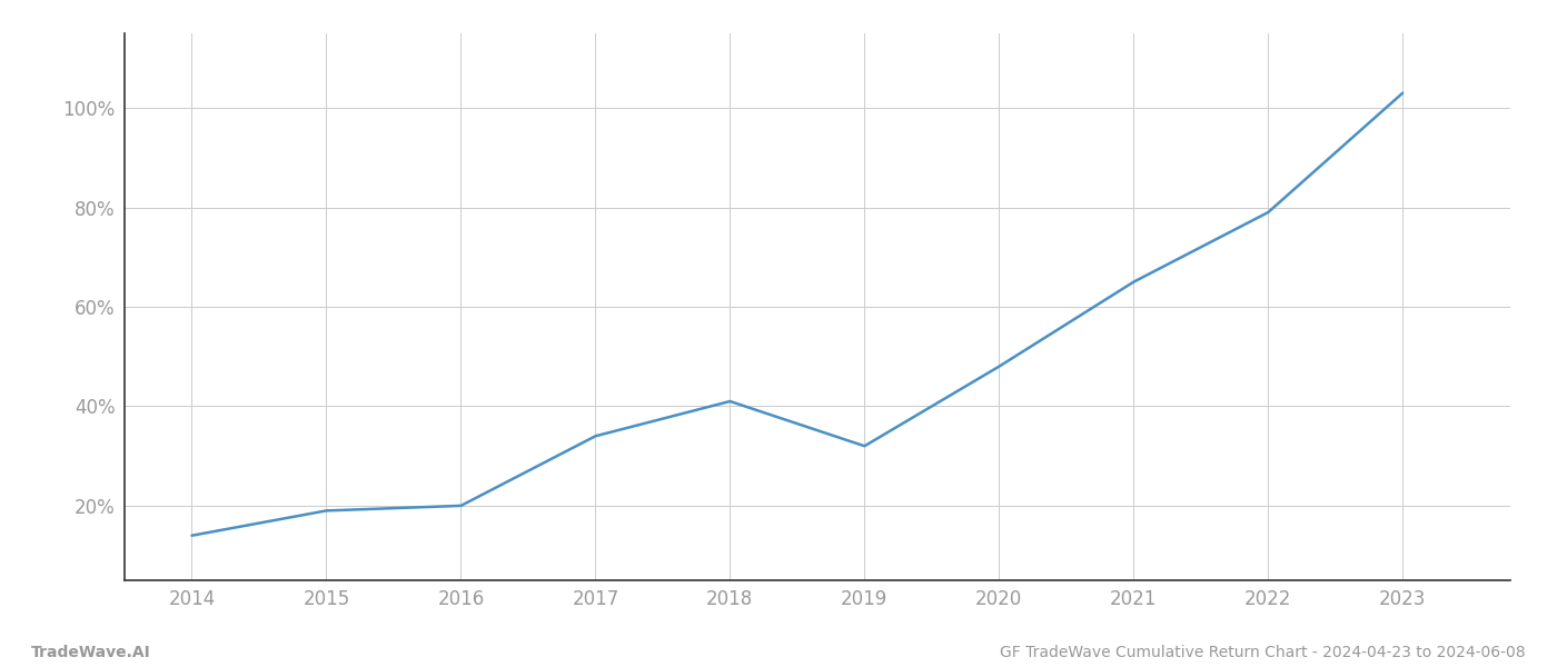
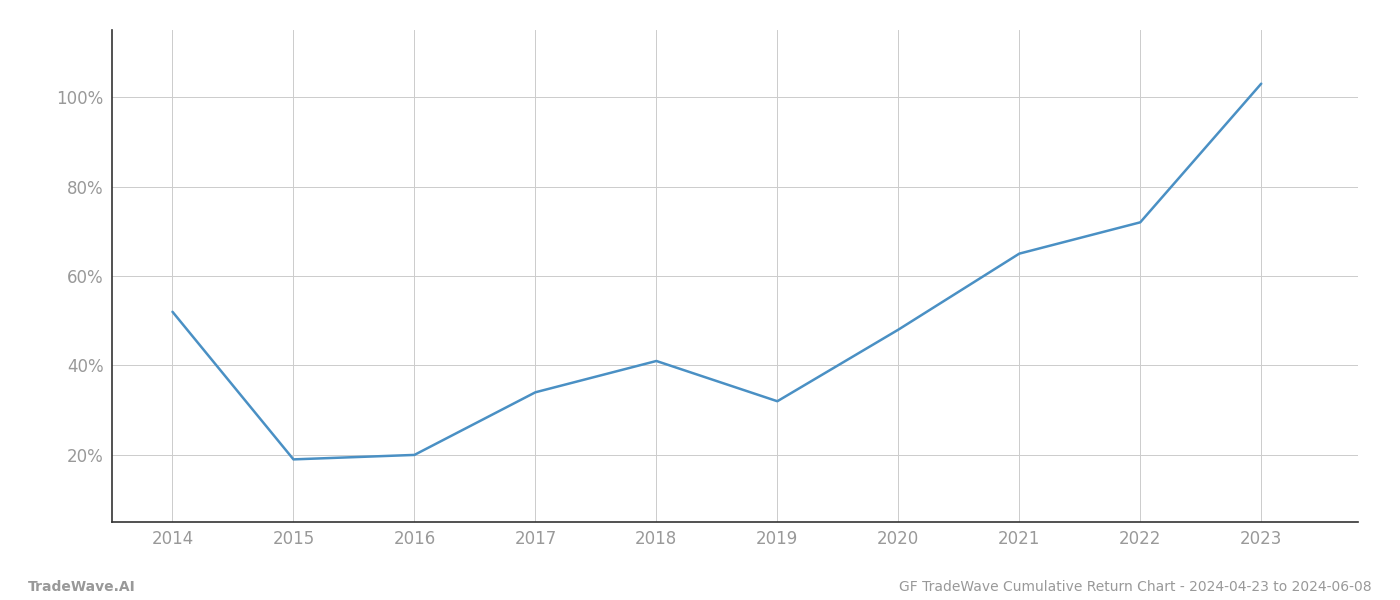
2014: 14% -> 52%
2022: 79% -> 72%
